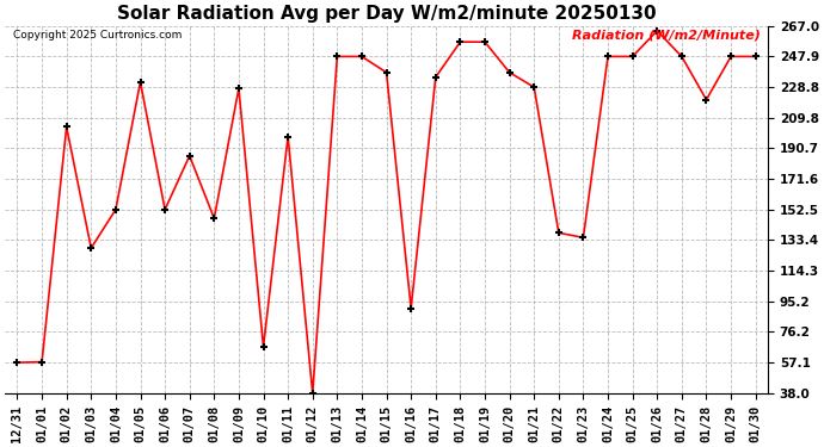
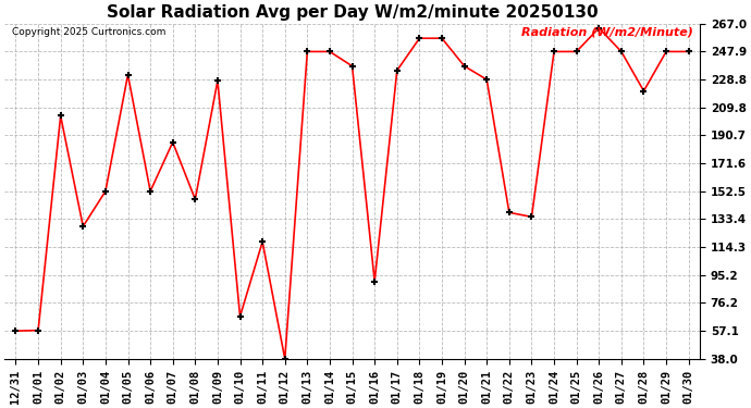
01/11: 198 -> 118
